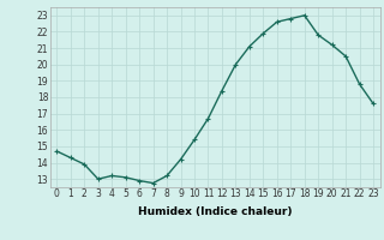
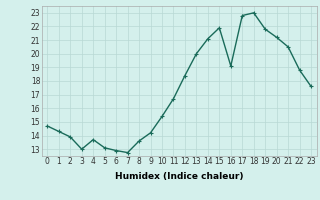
4: 13.2 -> 13.7
8: 13.2 -> 13.6
16: 22.6 -> 19.1
